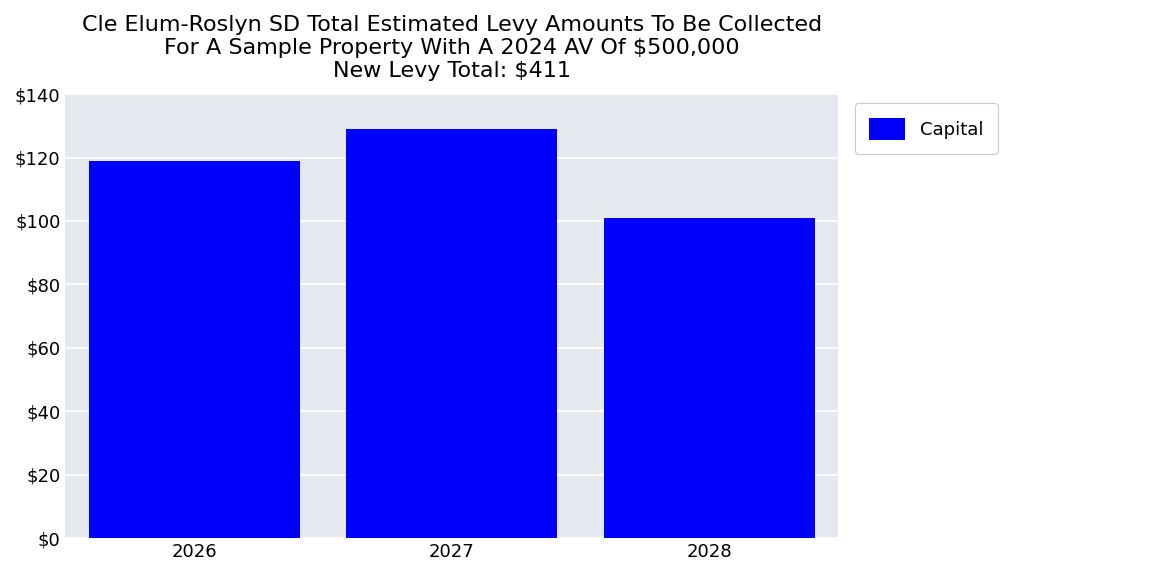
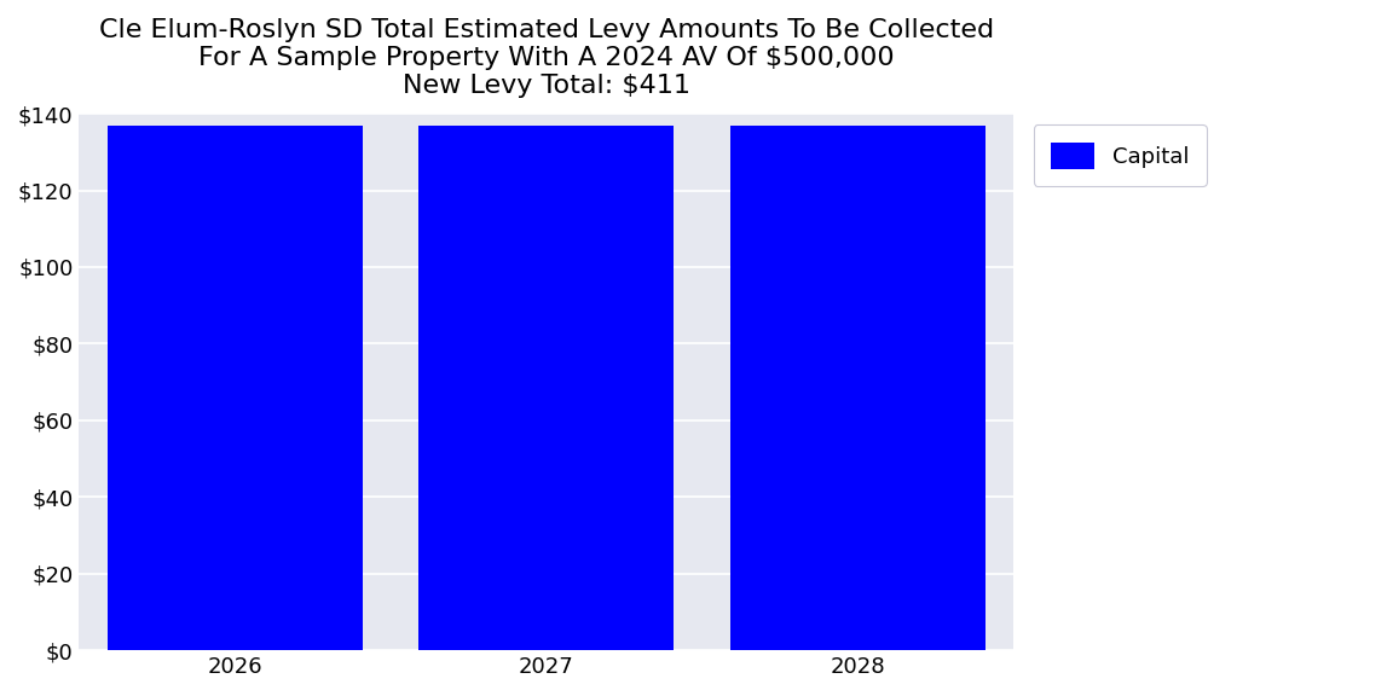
2026: $119 -> $137
2027: $129 -> $137
2028: $101 -> $137
